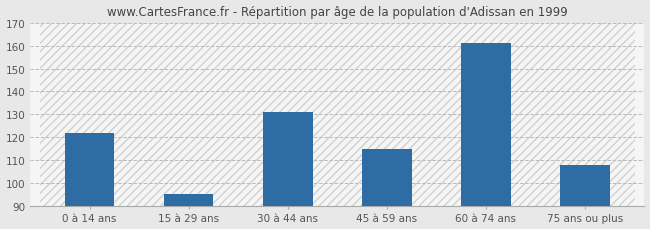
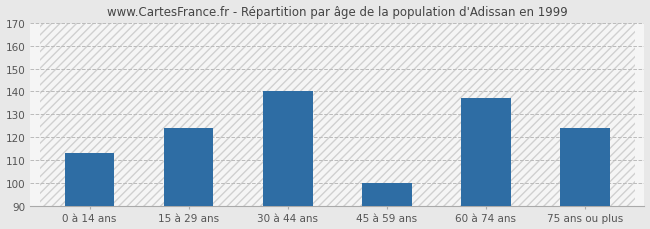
0 à 14 ans: 122 -> 113
15 à 29 ans: 95 -> 124
30 à 44 ans: 131 -> 140
45 à 59 ans: 115 -> 100
60 à 74 ans: 161 -> 137
75 ans ou plus: 108 -> 124
